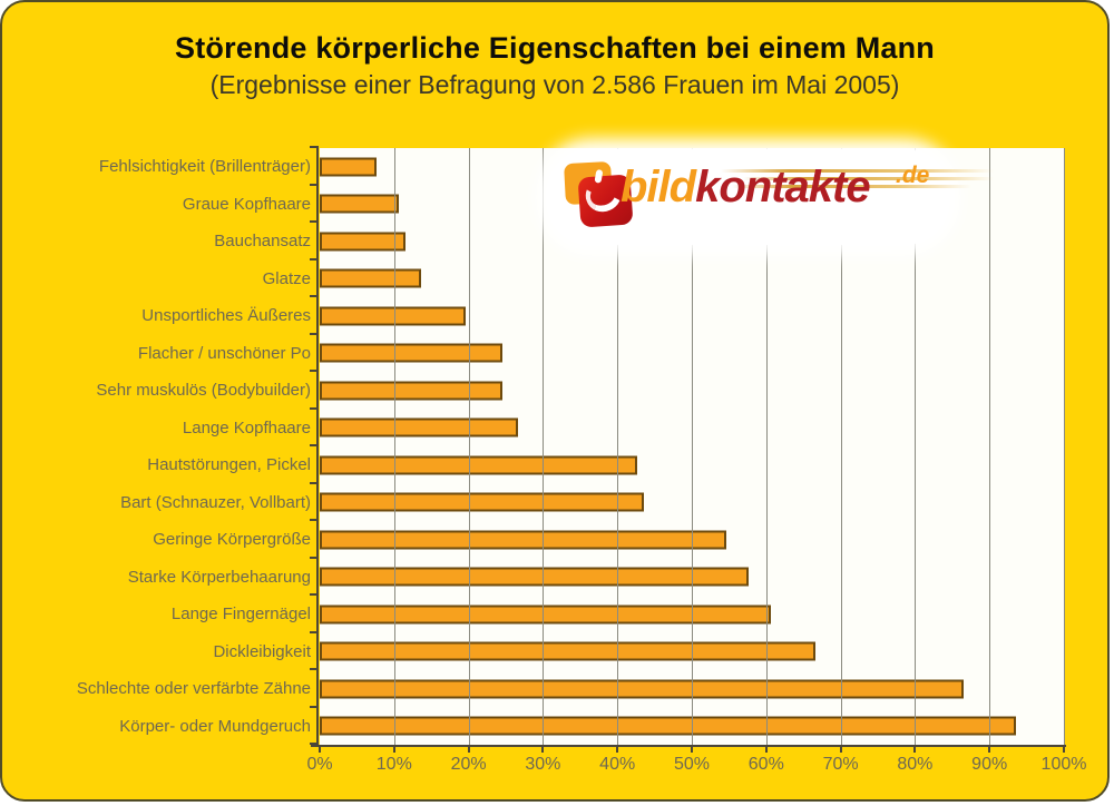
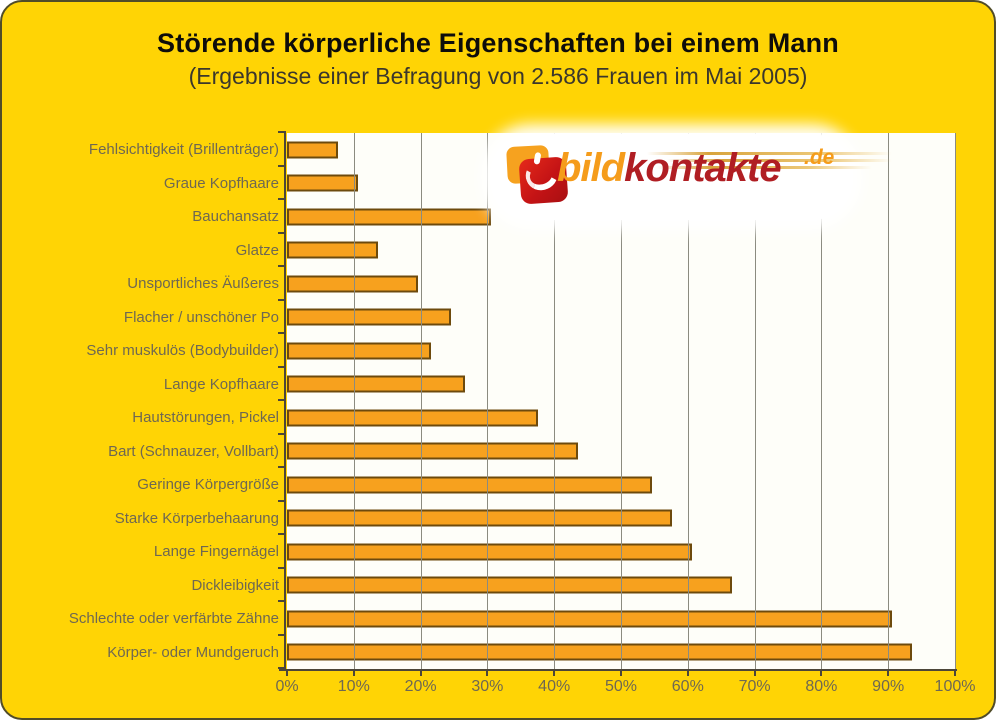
Bauchansatz: 11% -> 30%
Sehr muskulös (Bodybuilder): 24% -> 21%
Hautstörungen, Pickel: 42% -> 37%
Schlechte oder verfärbte Zähne: 86% -> 90%
